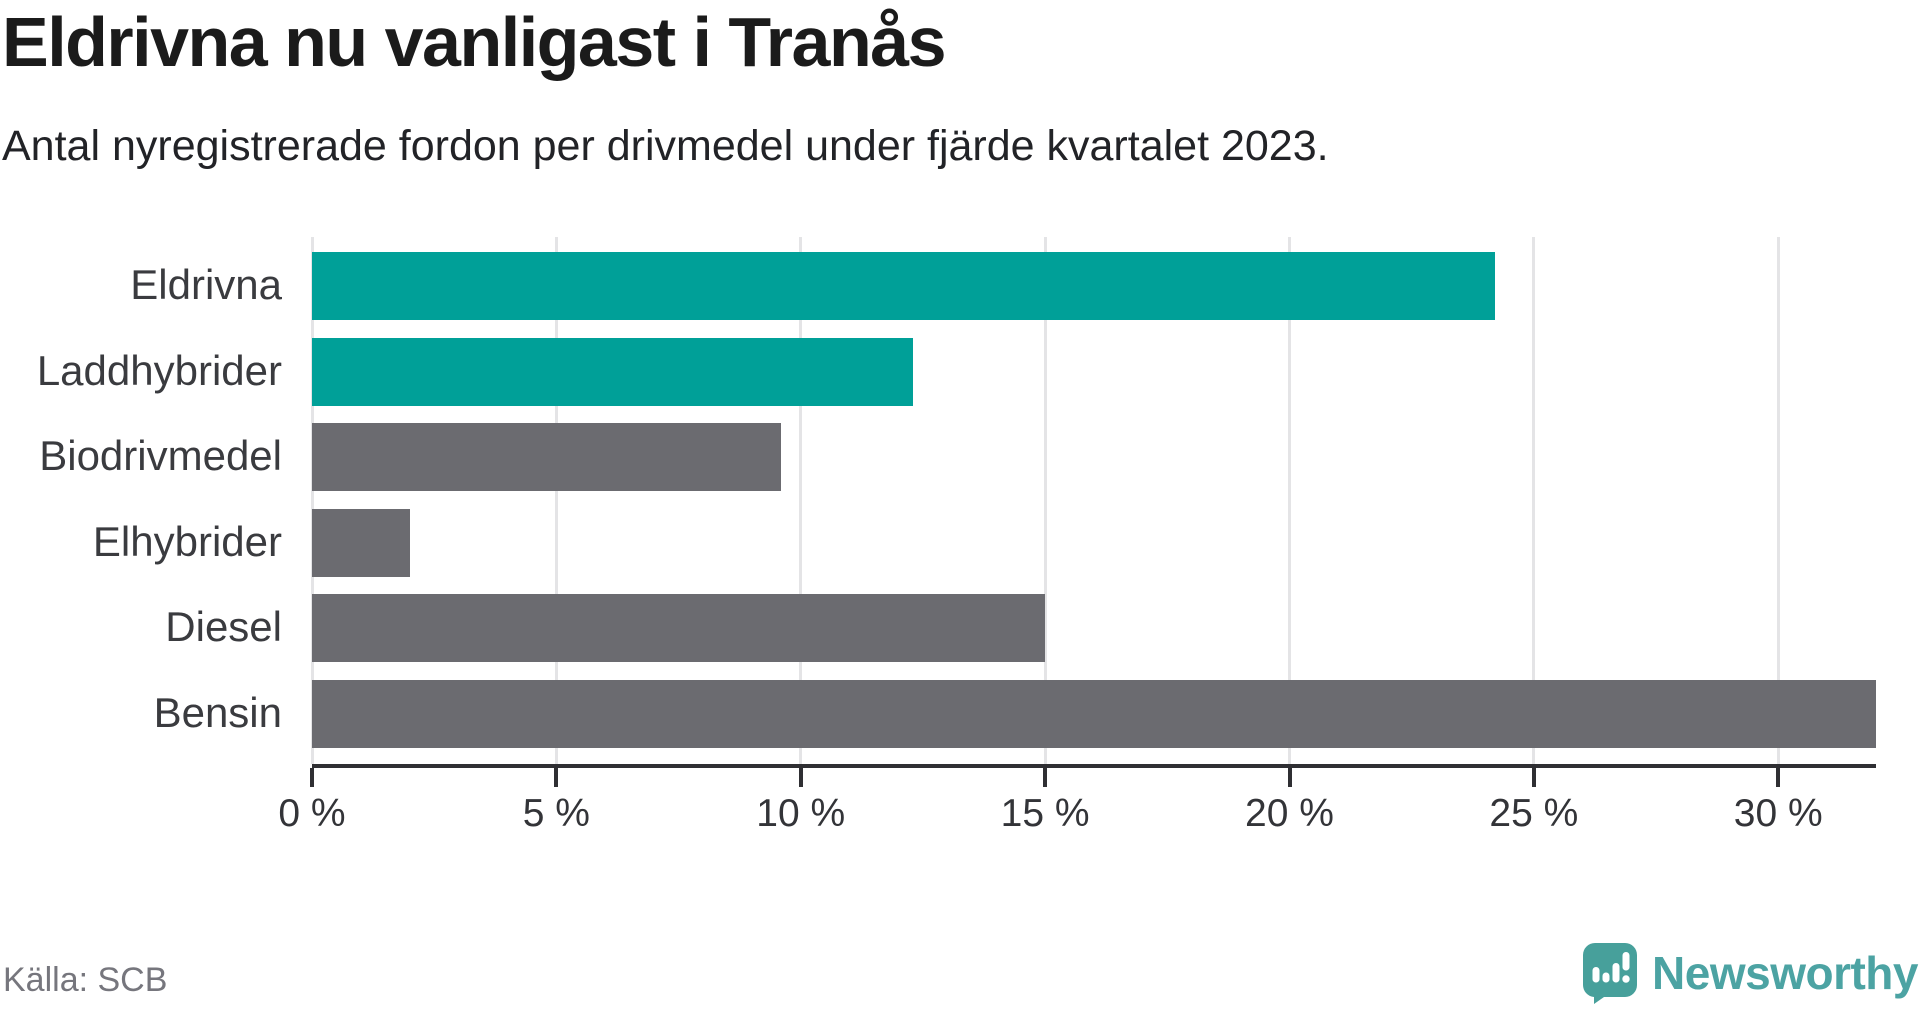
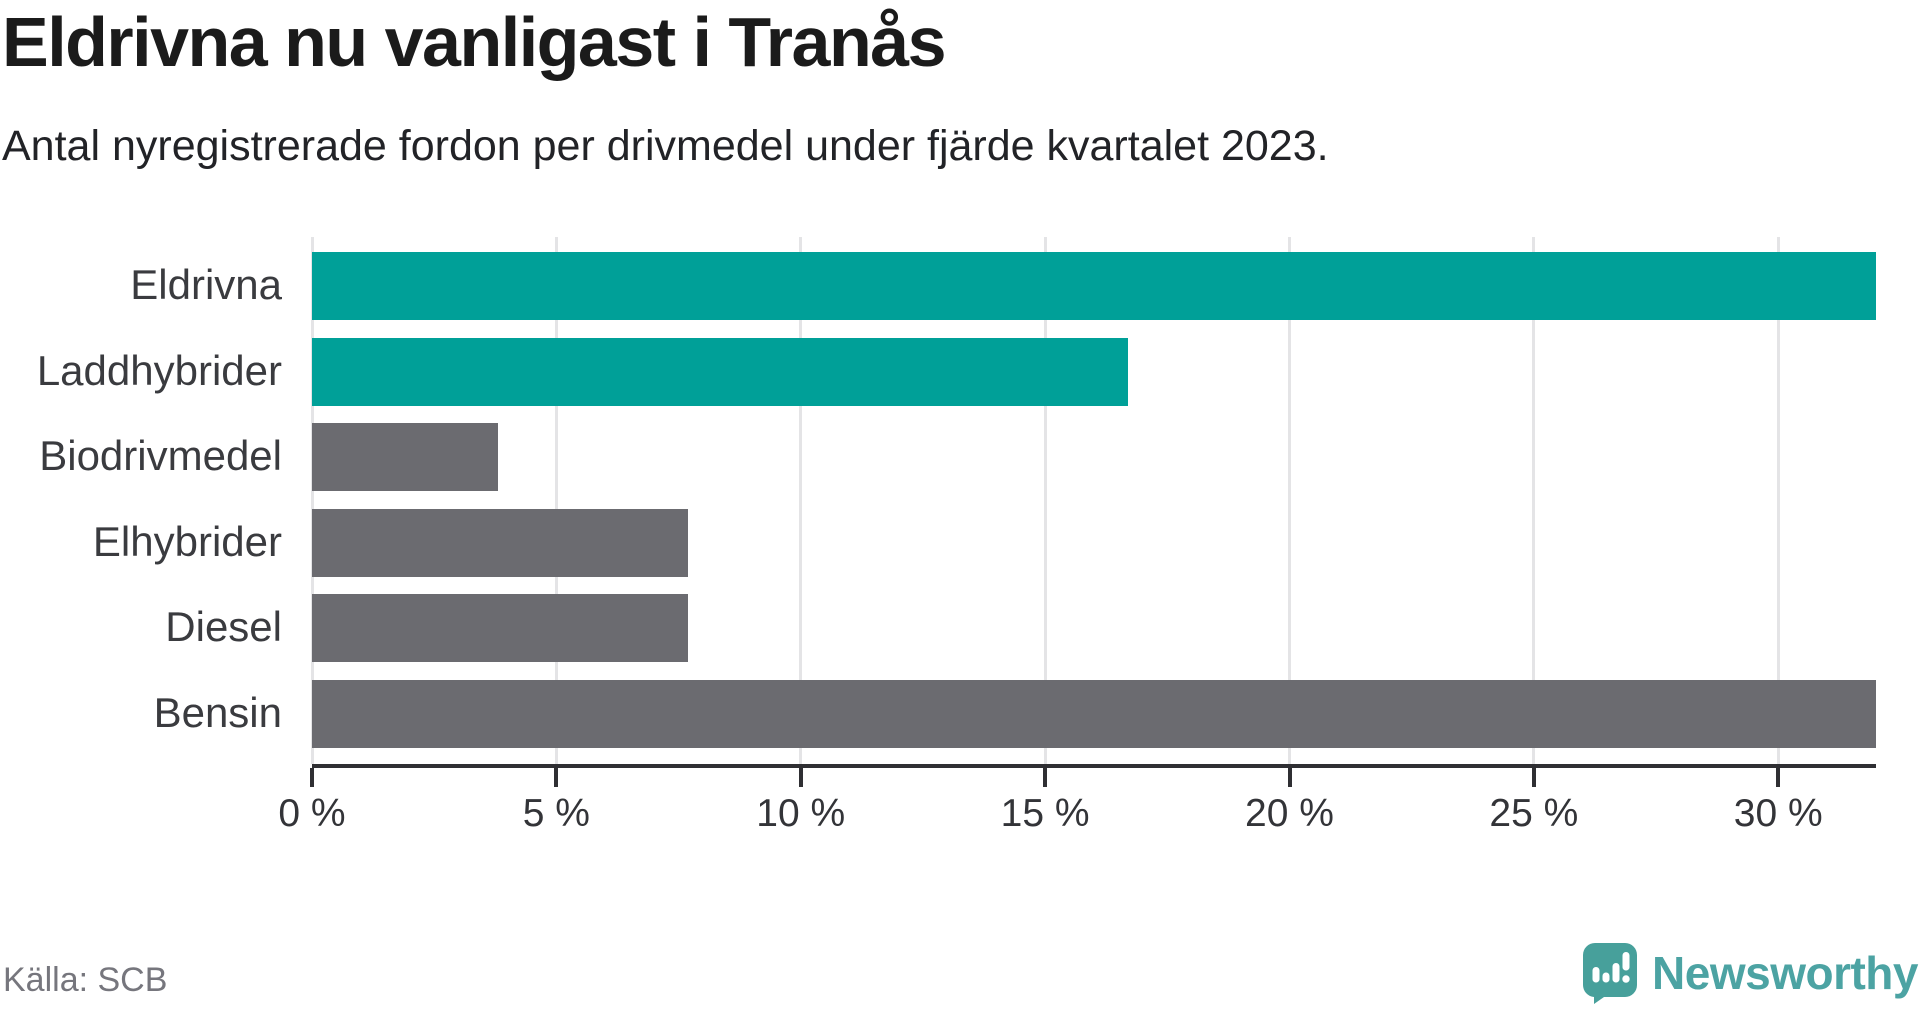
Eldrivna: 24.2% -> 32.0%
Laddhybrider: 12.3% -> 16.7%
Biodrivmedel: 9.6% -> 3.8%
Elhybrider: 2.0% -> 7.7%
Diesel: 15.0% -> 7.7%
